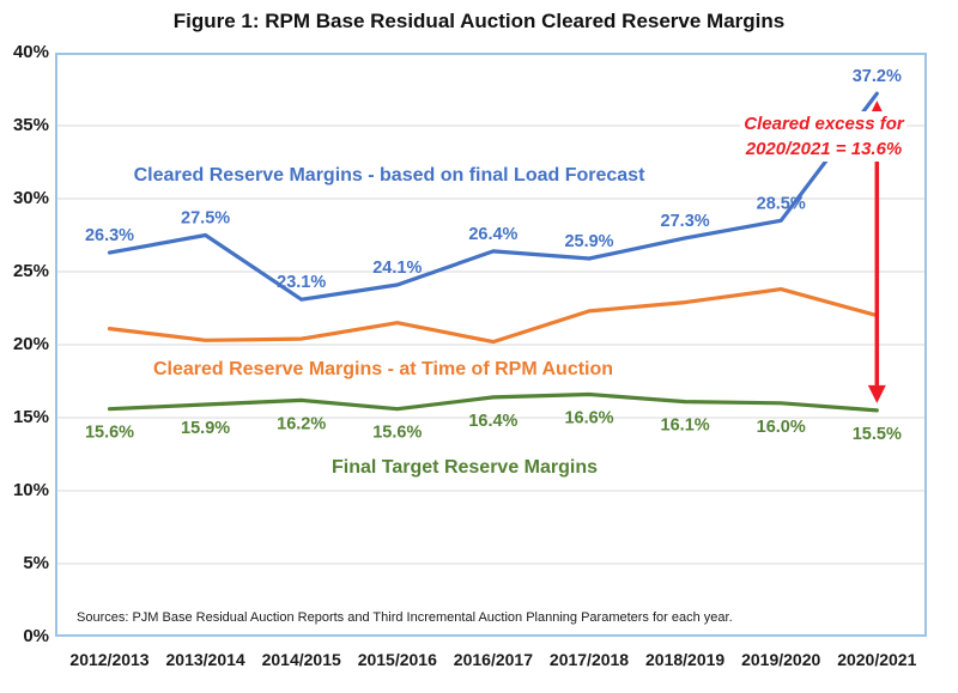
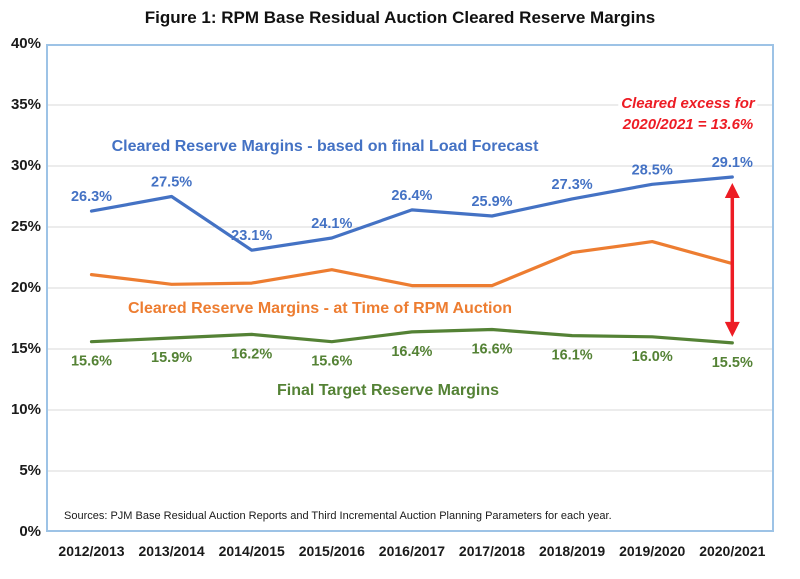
Cleared Reserve Margins - at Time of RPM Auction/2017/2018: 22.3% -> 20.2%
Cleared Reserve Margins - based on final Load Forecast/2020/2021: 37.2% -> 29.1%
